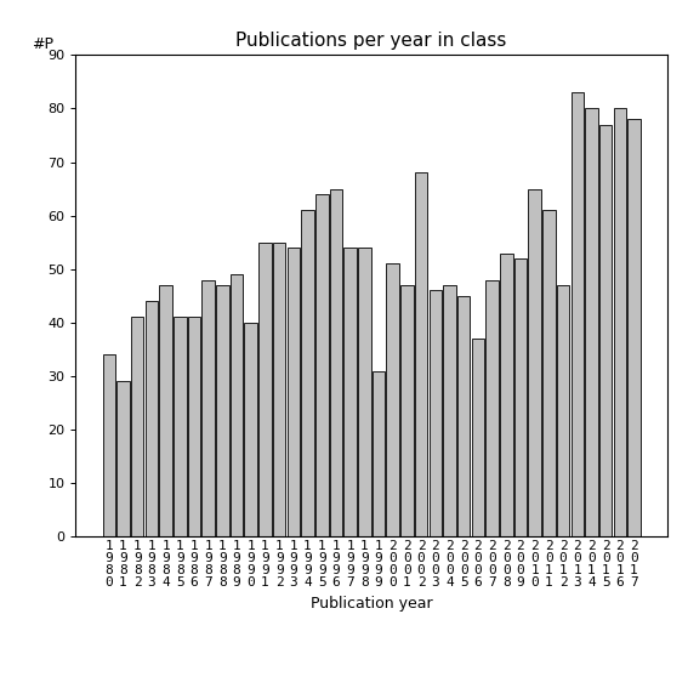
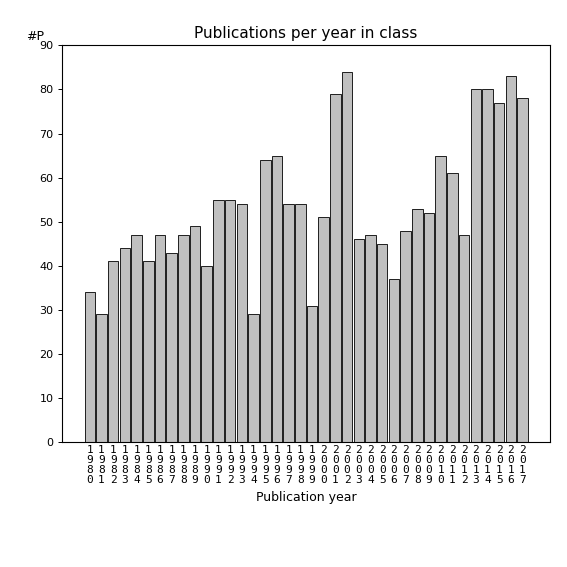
1 9 8 6: 41 -> 47
1 9 8 7: 48 -> 43
1 9 9 4: 61 -> 29
2 0 0 1: 47 -> 79
2 0 0 2: 68 -> 84
2 0 1 3: 83 -> 80
2 0 1 6: 80 -> 83
